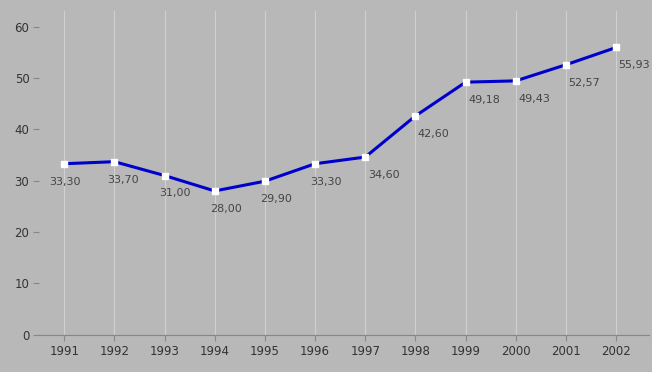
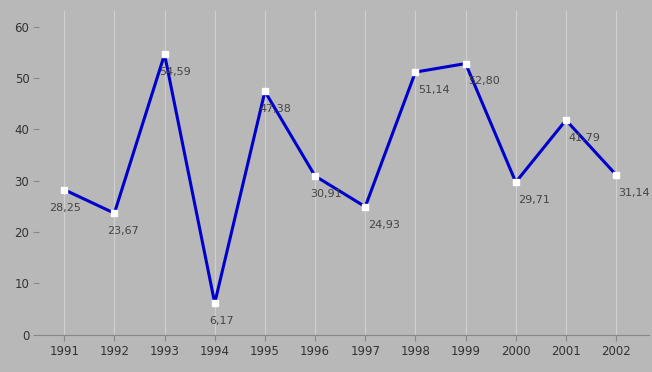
1991: 33,30 -> 28,25
1992: 33,70 -> 23,67
1993: 31,00 -> 54,59
1994: 28,00 -> 6,17
1995: 29,90 -> 47,38
1996: 33,30 -> 30,91
1997: 34,60 -> 24,93
1998: 42,60 -> 51,14
1999: 49,18 -> 52,80
2000: 49,43 -> 29,71
2001: 52,57 -> 41,79
2002: 55,93 -> 31,14
